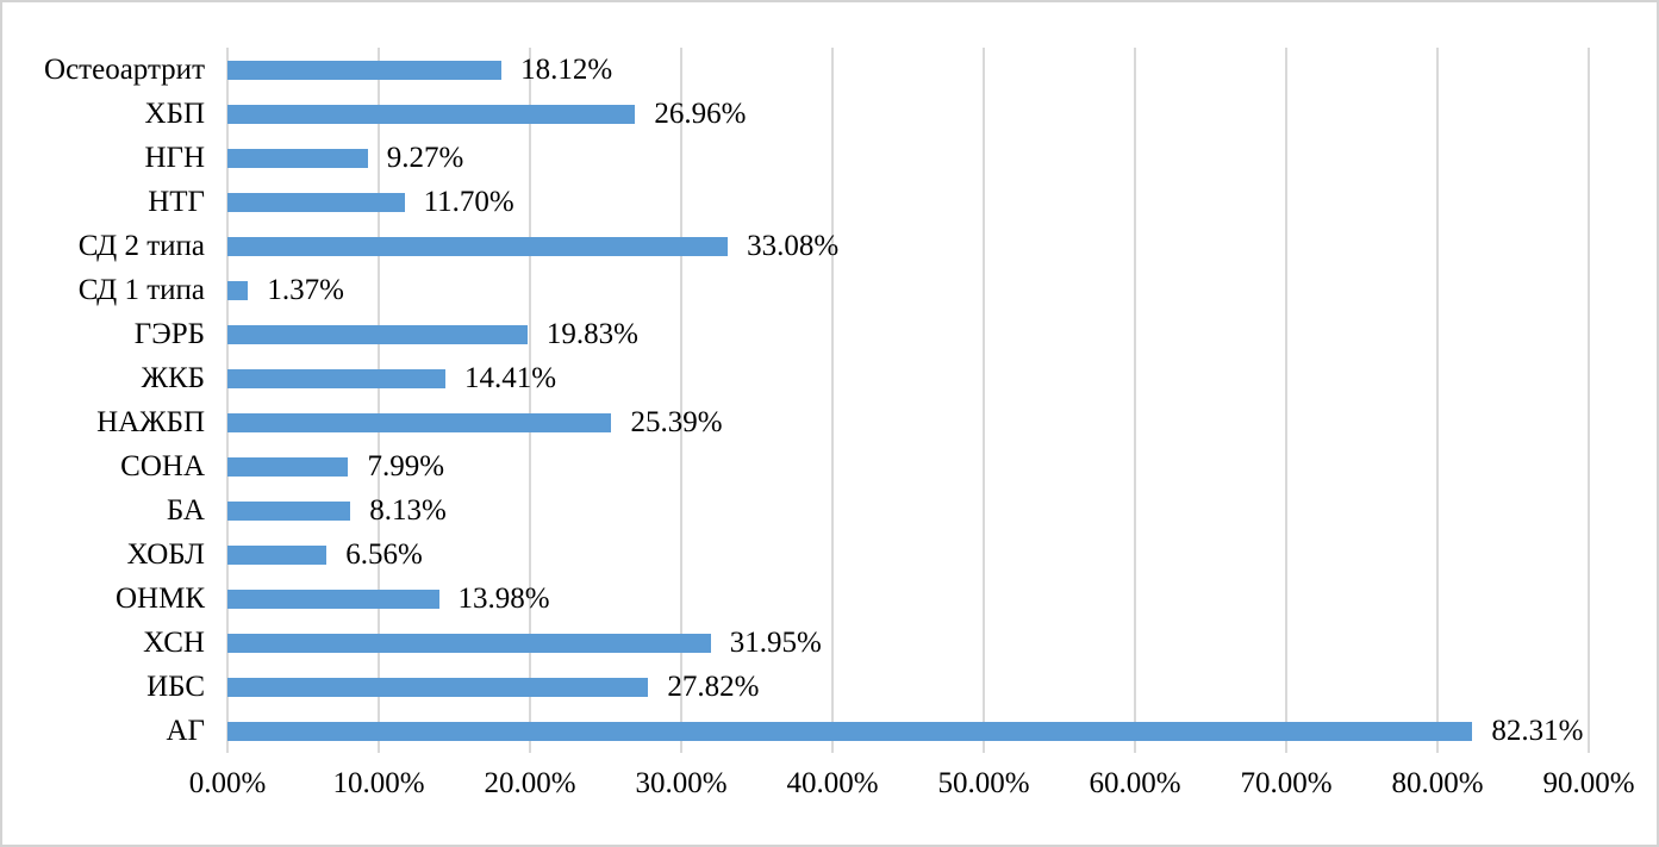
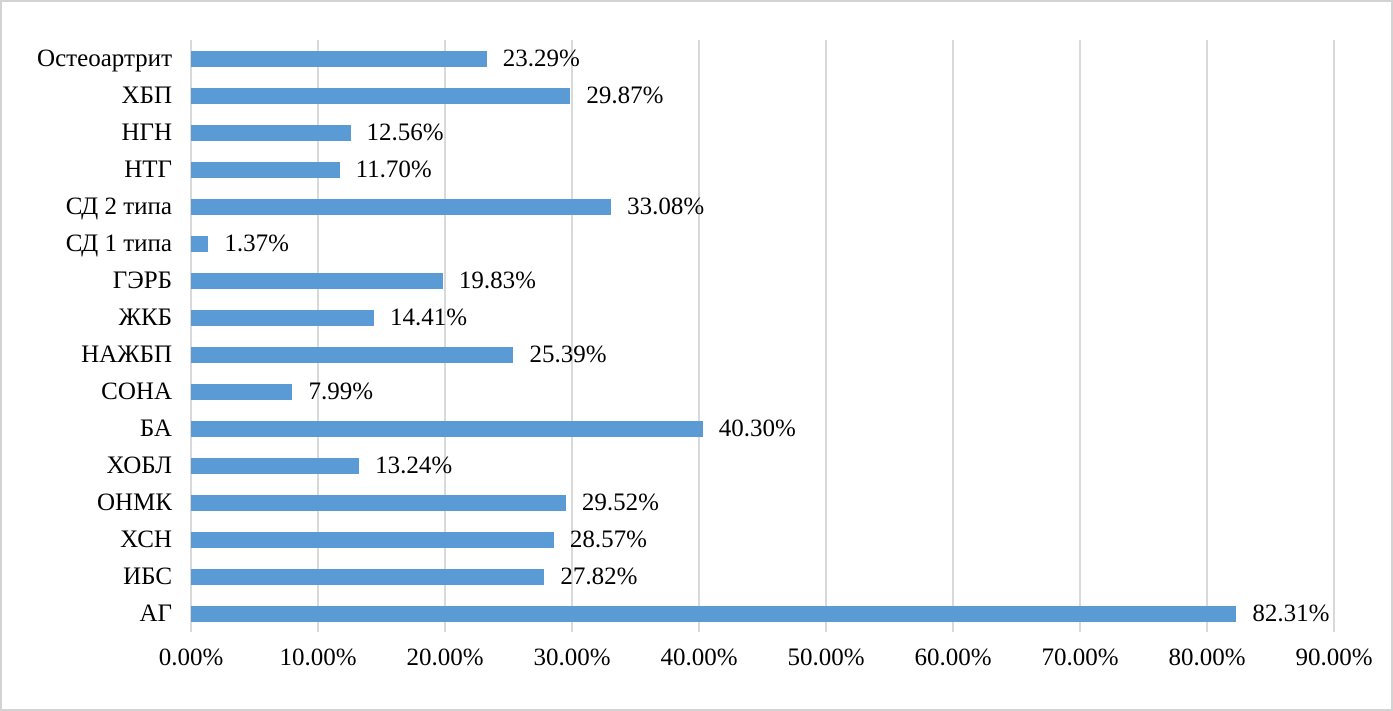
Остеоартрит: 18.12% -> 23.29%
ХБП: 26.96% -> 29.87%
НГН: 9.27% -> 12.56%
БА: 8.13% -> 40.30%
ХОБЛ: 6.56% -> 13.24%
ОНМК: 13.98% -> 29.52%
ХСН: 31.95% -> 28.57%
